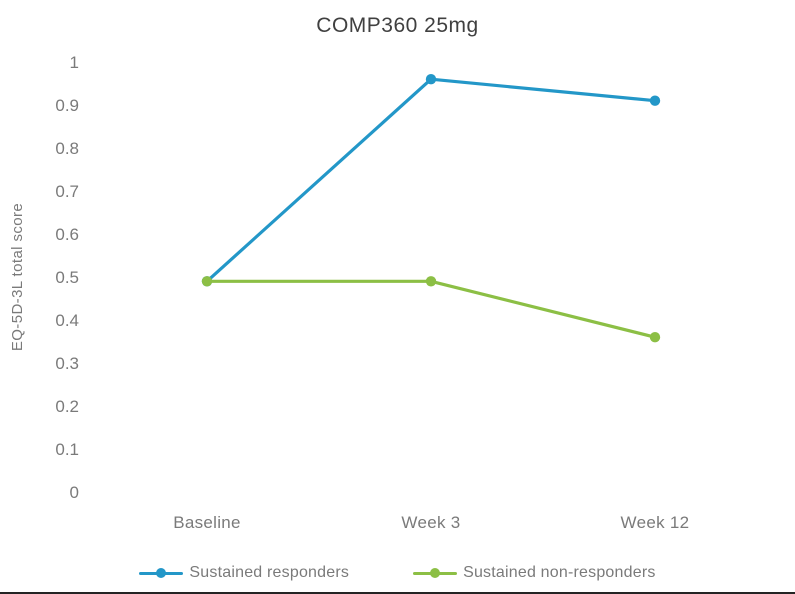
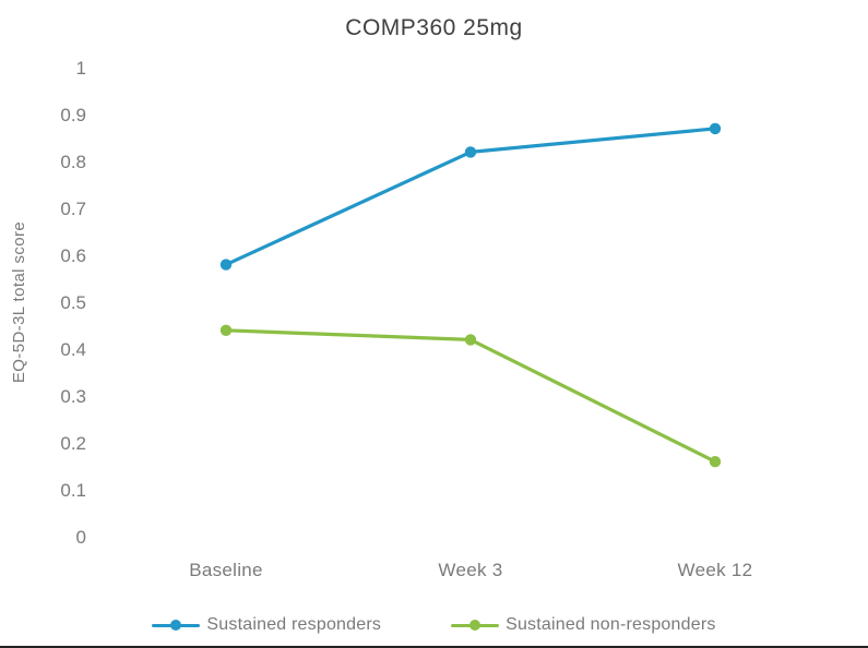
Sustained responders/Baseline: 0.49 -> 0.58
Sustained non-responders/Baseline: 0.49 -> 0.44
Sustained responders/Week 3: 0.96 -> 0.82
Sustained non-responders/Week 3: 0.49 -> 0.42
Sustained responders/Week 12: 0.91 -> 0.87
Sustained non-responders/Week 12: 0.36 -> 0.16
